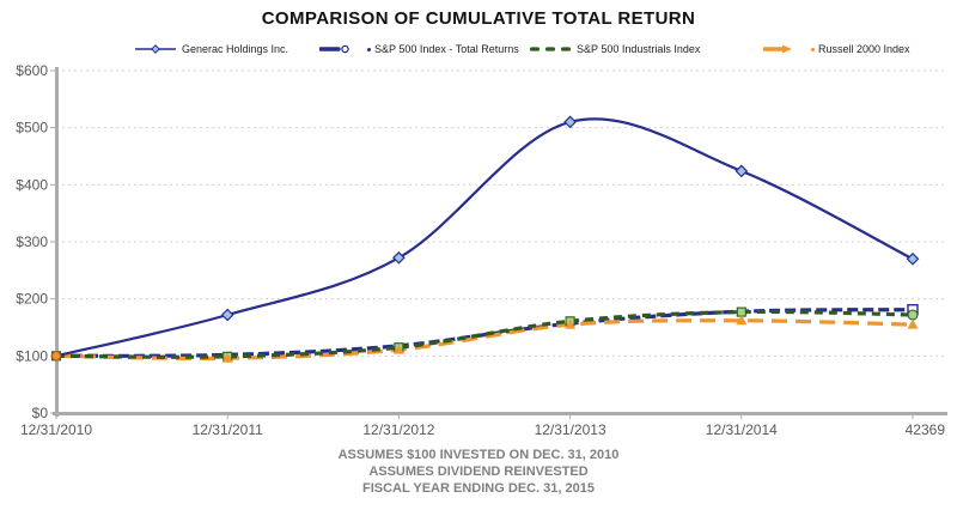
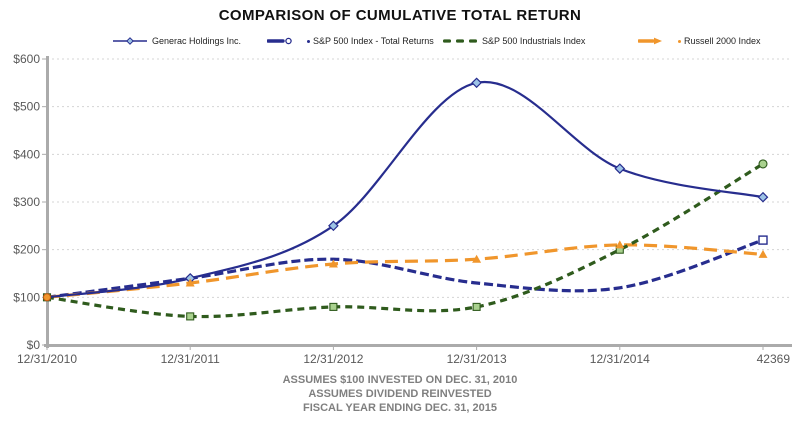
Generac Holdings Inc./12/31/2011: $170 -> $140
S&P 500 Index - Total Returns/12/31/2011: $100 -> $140
S&P 500 Industrials Index/12/31/2011: $100 -> $60
Russell 2000 Index/12/31/2011: $100 -> $130
Generac Holdings Inc./12/31/2012: $270 -> $250
S&P 500 Index - Total Returns/12/31/2012: $120 -> $180
S&P 500 Industrials Index/12/31/2012: $120 -> $80
Russell 2000 Index/12/31/2012: $110 -> $170
Generac Holdings Inc./12/31/2013: $510 -> $550
S&P 500 Index - Total Returns/12/31/2013: $160 -> $130
S&P 500 Industrials Index/12/31/2013: $160 -> $80
Russell 2000 Index/12/31/2013: $160 -> $180
Generac Holdings Inc./12/31/2014: $420 -> $370
S&P 500 Index - Total Returns/12/31/2014: $180 -> $120
S&P 500 Industrials Index/12/31/2014: $180 -> $200
Russell 2000 Index/12/31/2014: $160 -> $210
Generac Holdings Inc./42369: $270 -> $310
S&P 500 Index - Total Returns/42369: $180 -> $220
S&P 500 Industrials Index/42369: $170 -> $380
Russell 2000 Index/42369: $160 -> $190
